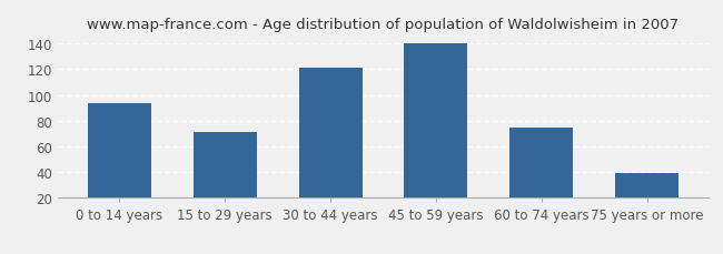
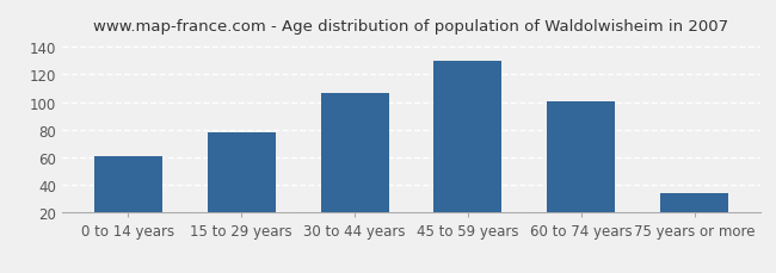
0 to 14 years: 94 -> 61
15 to 29 years: 71 -> 78
30 to 44 years: 121 -> 107
45 to 59 years: 140 -> 130
60 to 74 years: 75 -> 101
75 years or more: 39 -> 34
